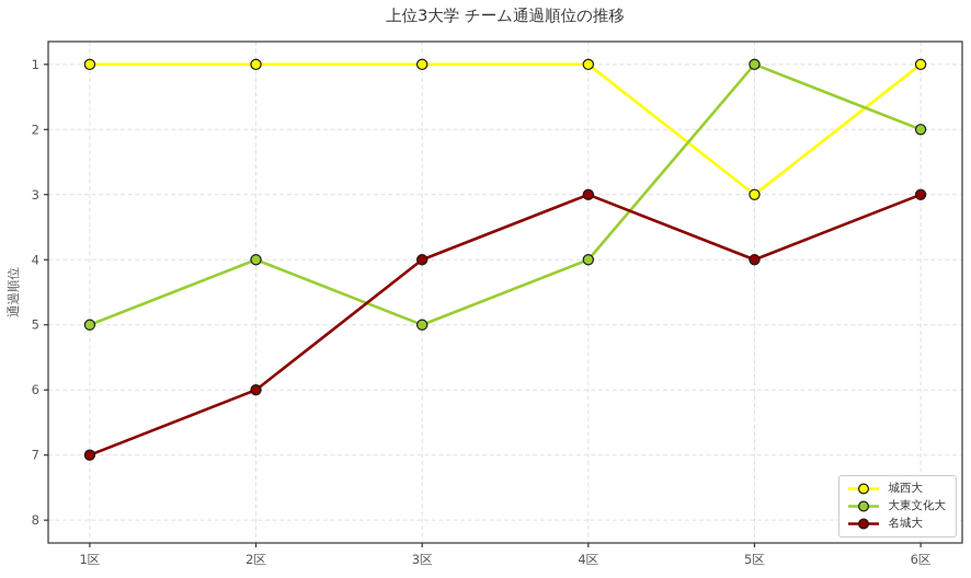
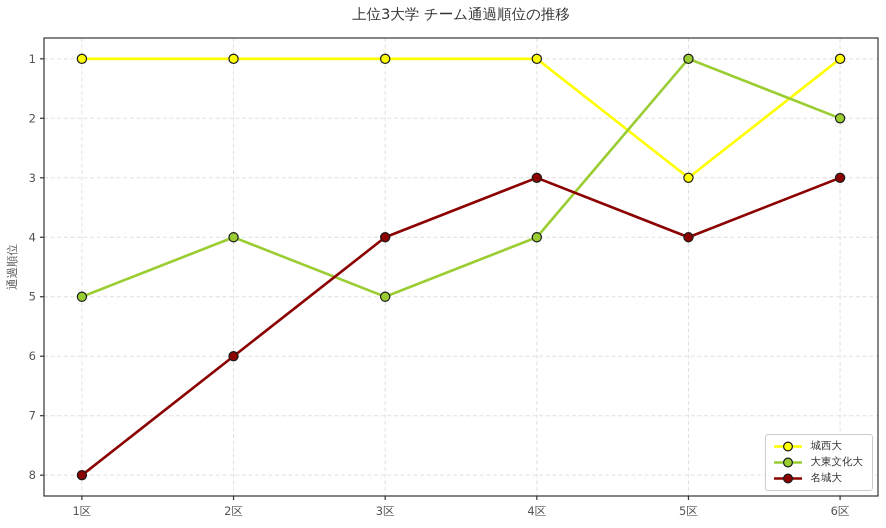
名城大/1区: 7 -> 8
